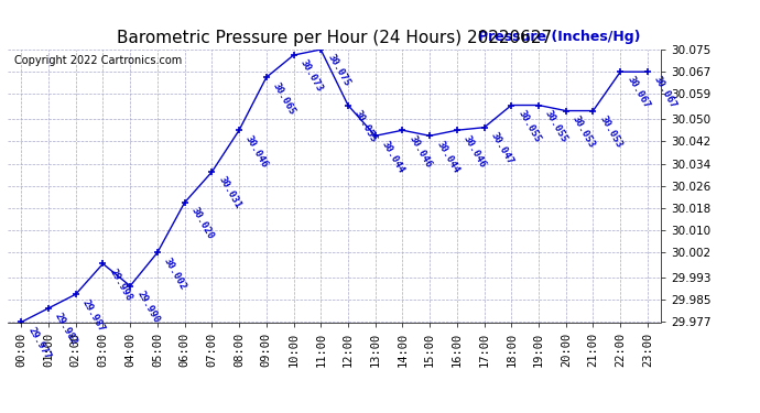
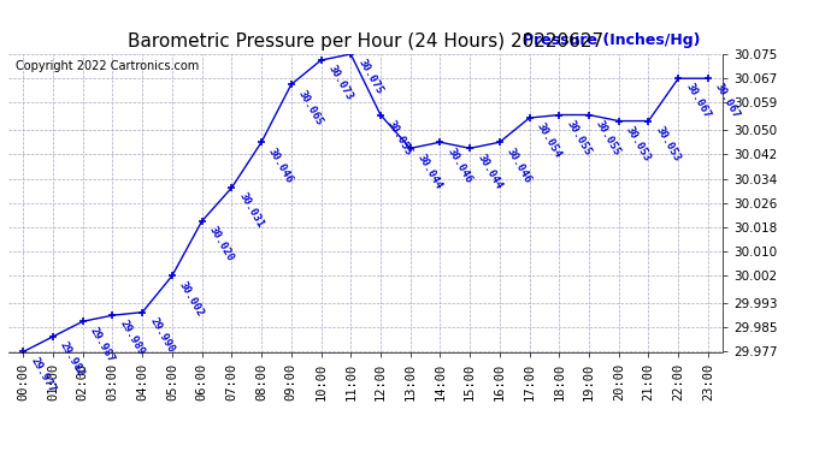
03:00: 29.998 -> 29.989
17:00: 30.047 -> 30.054
